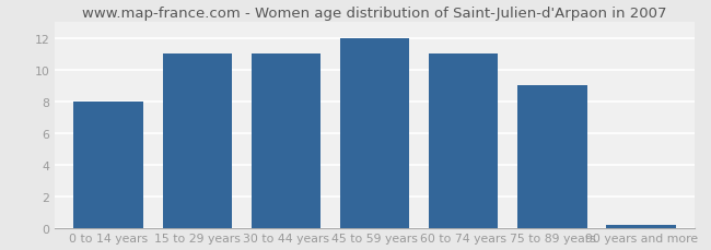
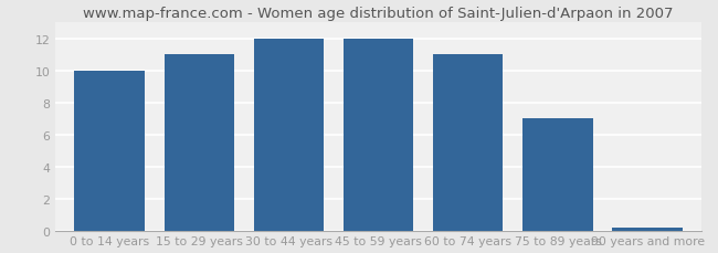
0 to 14 years: 8.0 -> 10.0
30 to 44 years: 11.0 -> 12.0
75 to 89 years: 9.0 -> 7.0
